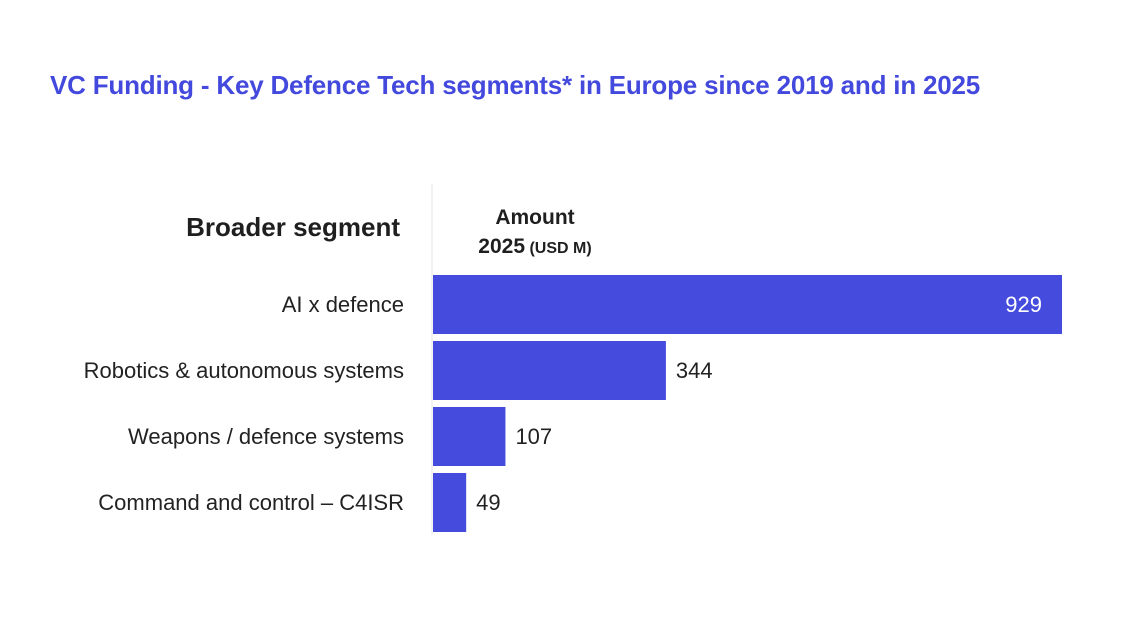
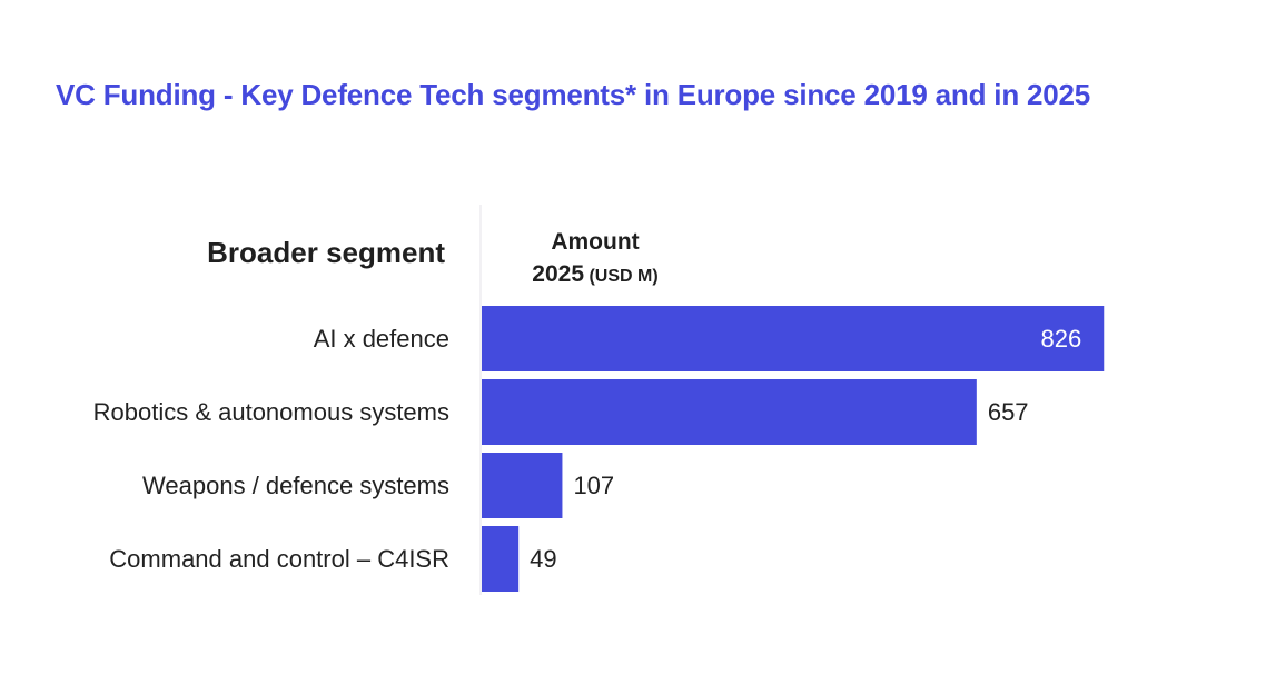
AI x defence: 929 -> 826
Robotics & autonomous systems: 344 -> 657
